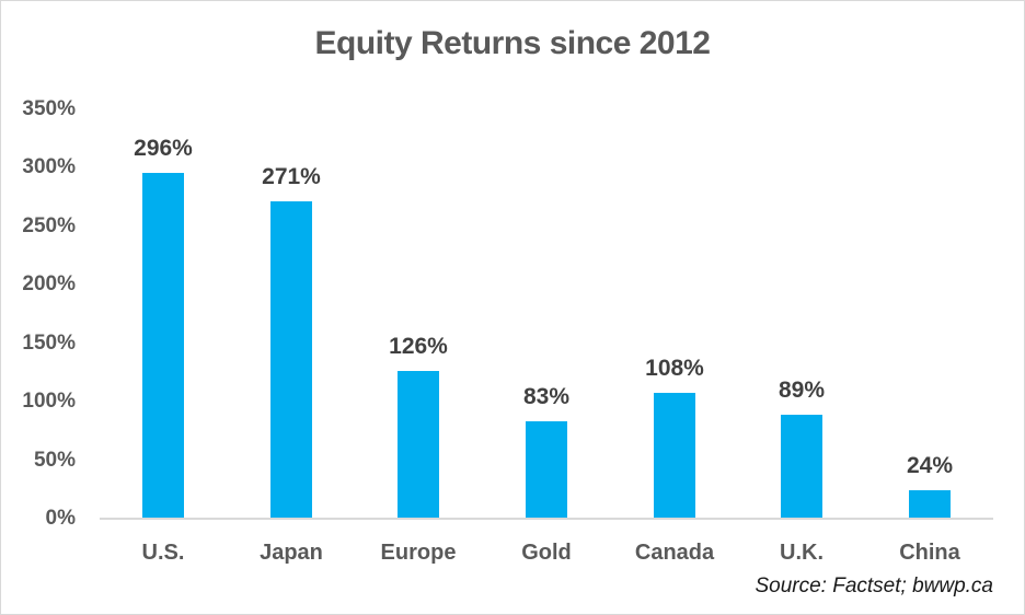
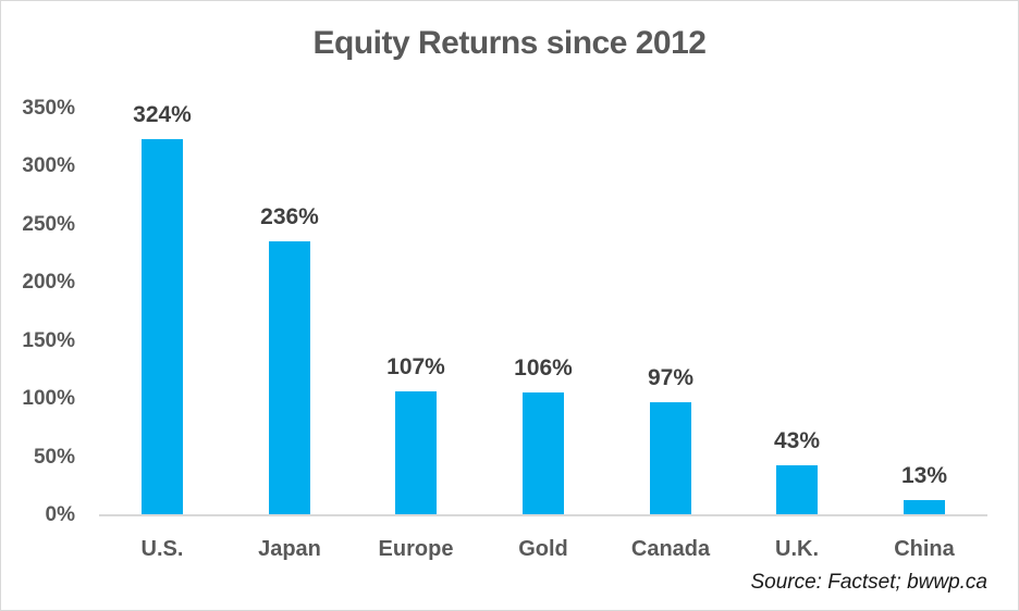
U.S.: 296% -> 324%
Japan: 271% -> 236%
Europe: 126% -> 107%
Gold: 83% -> 106%
Canada: 108% -> 97%
U.K.: 89% -> 43%
China: 24% -> 13%
